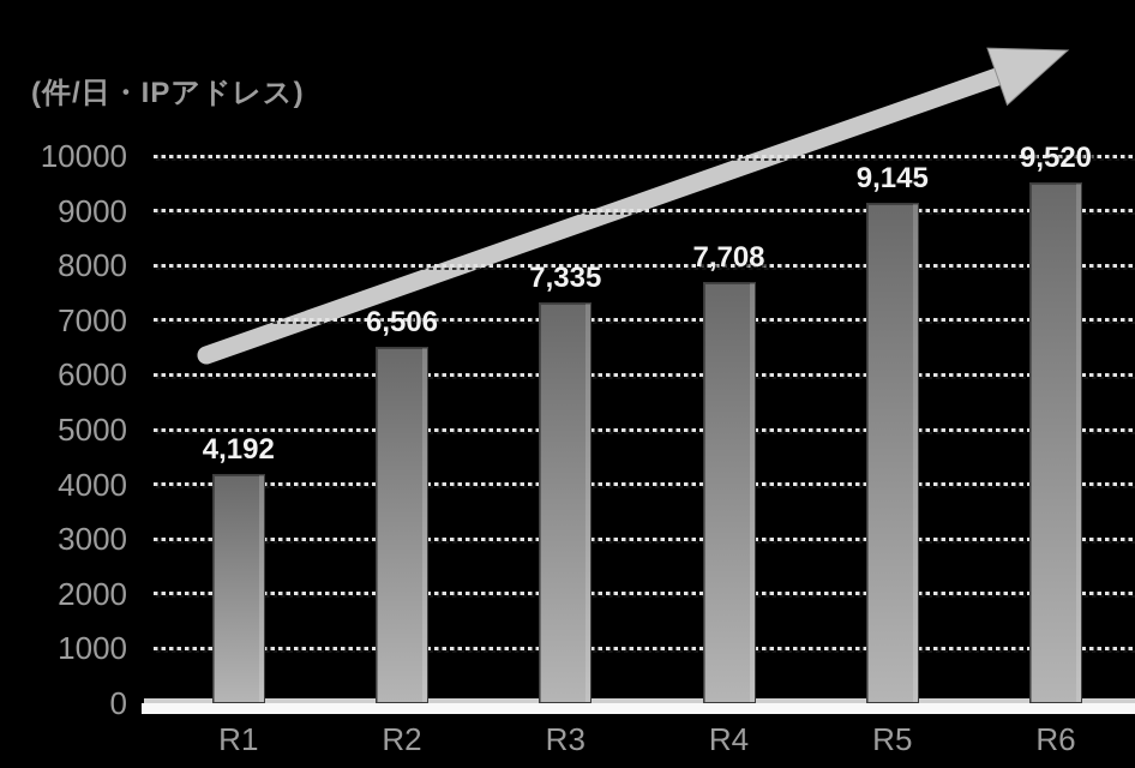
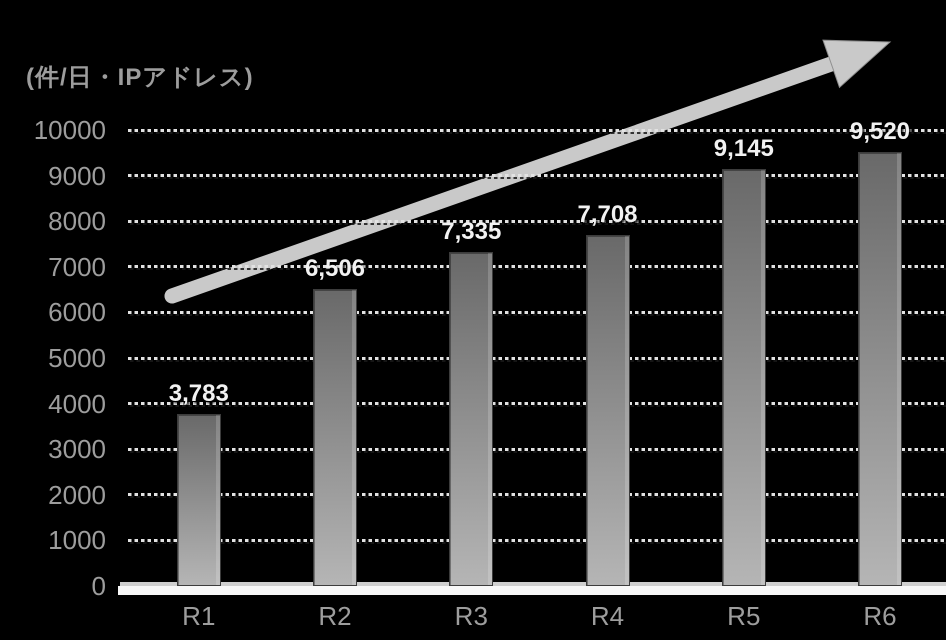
R1: 4,192 -> 3,783
